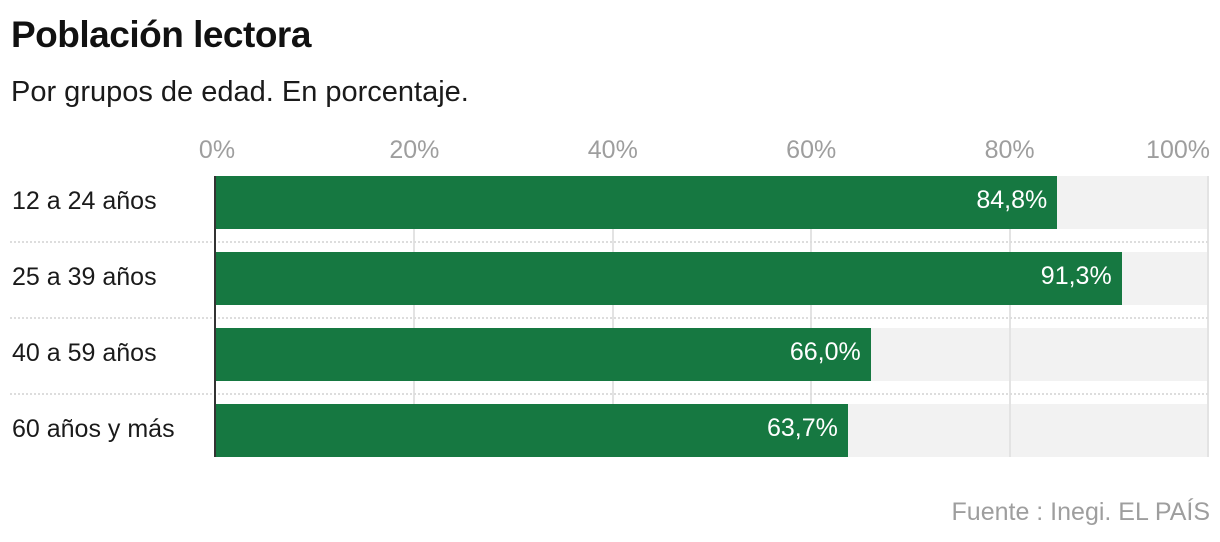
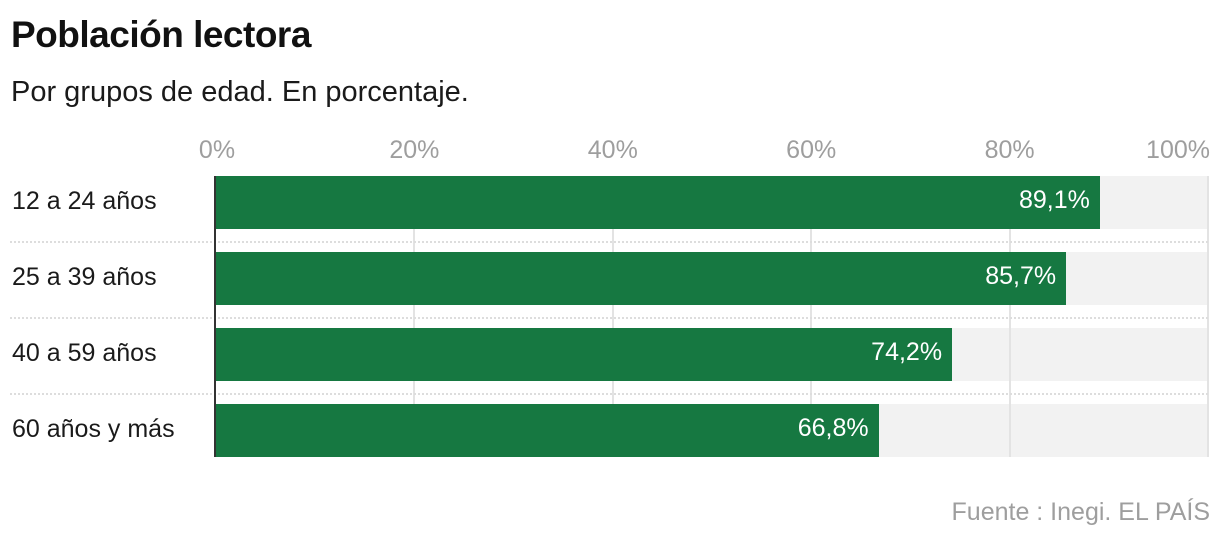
12 a 24 años: 84,8% -> 89,1%
25 a 39 años: 91,3% -> 85,7%
40 a 59 años: 66,0% -> 74,2%
60 años y más: 63,7% -> 66,8%
